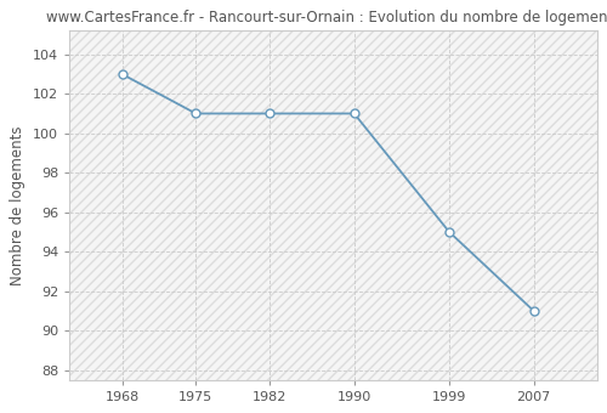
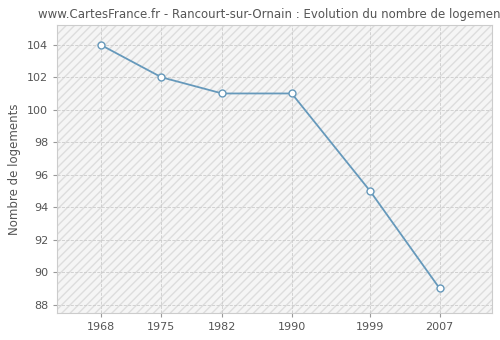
1968: 103 -> 104
1975: 101 -> 102
2007: 91 -> 89
